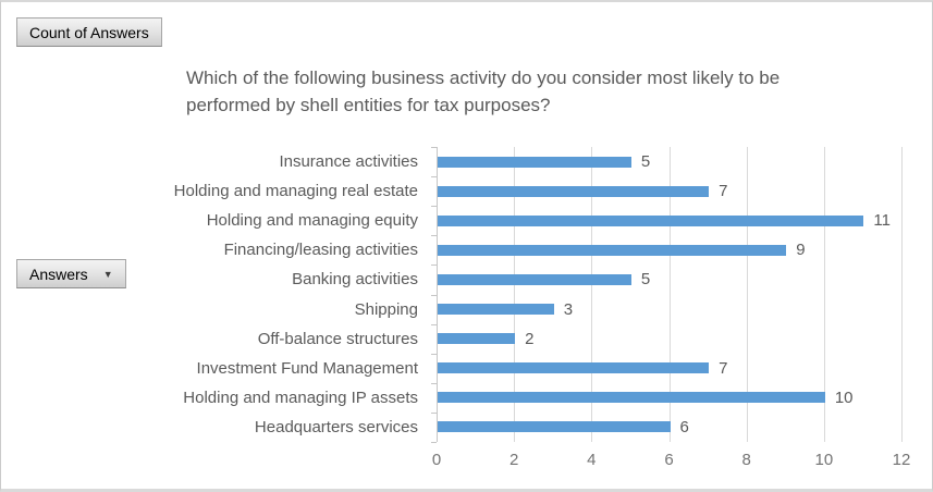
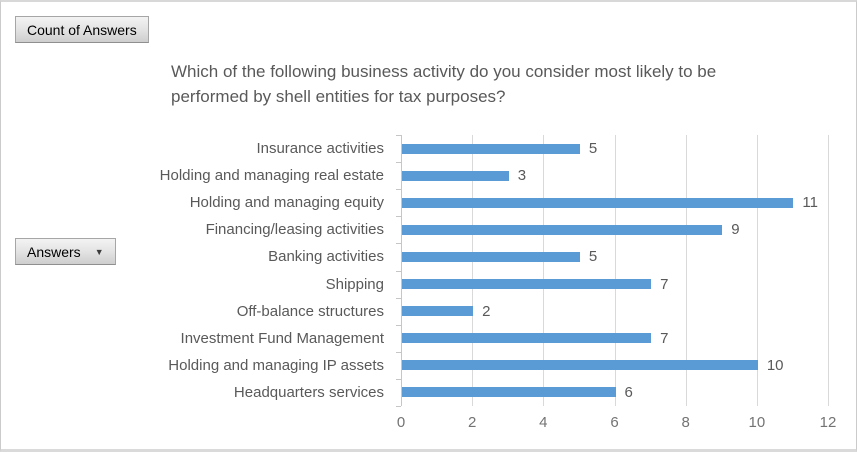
Holding and managing real estate: 7 -> 3
Shipping: 3 -> 7
